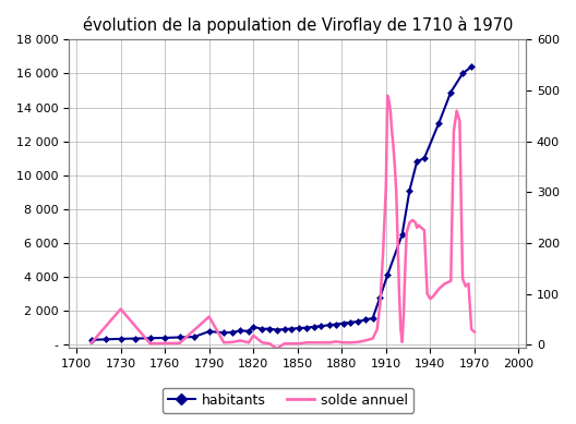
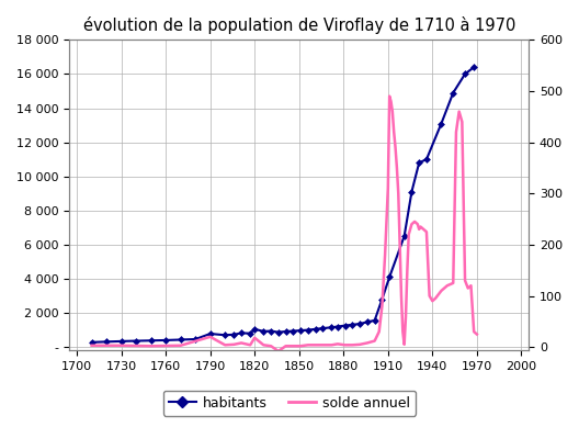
solde annuel/1730: 70 -> 3
solde annuel/1790: 55 -> 20
